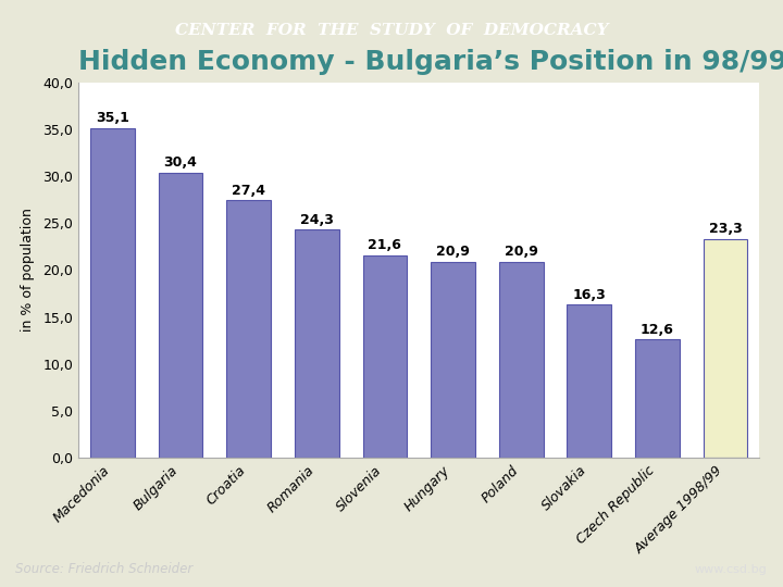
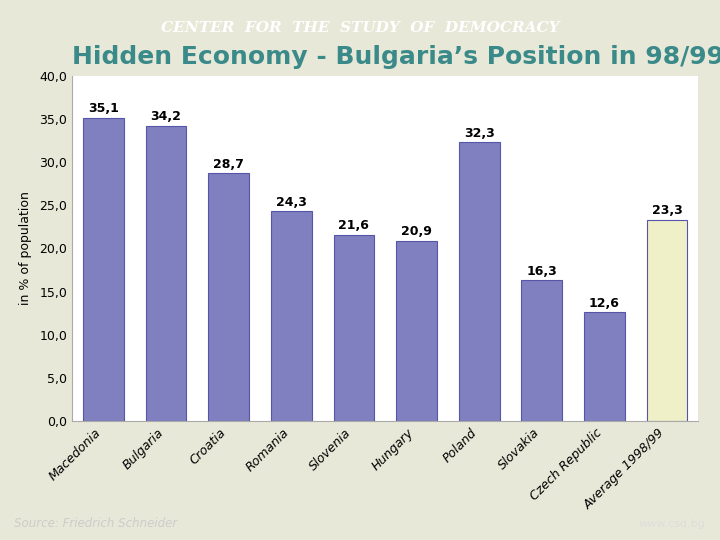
Bulgaria: 30,4 -> 34,2
Croatia: 27,4 -> 28,7
Poland: 20,9 -> 32,3
